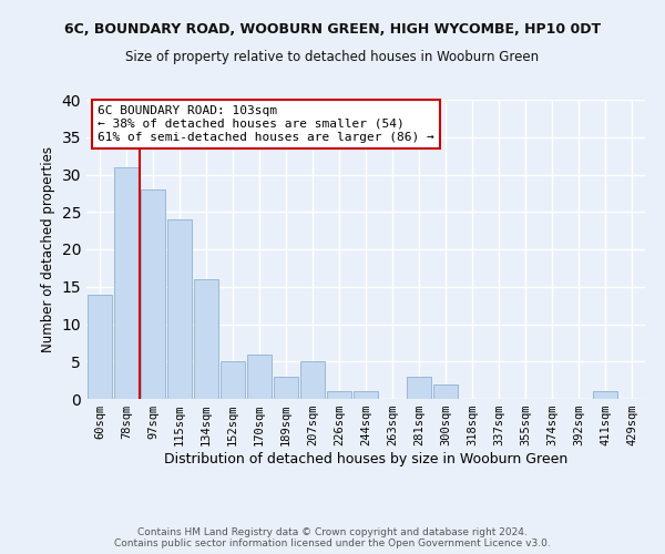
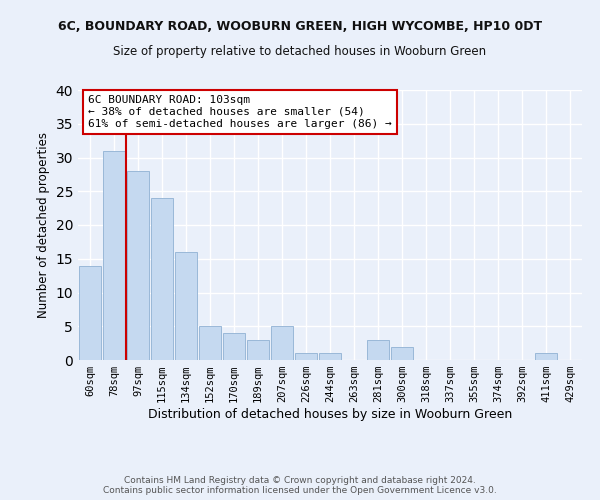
170sqm: 6 -> 4
